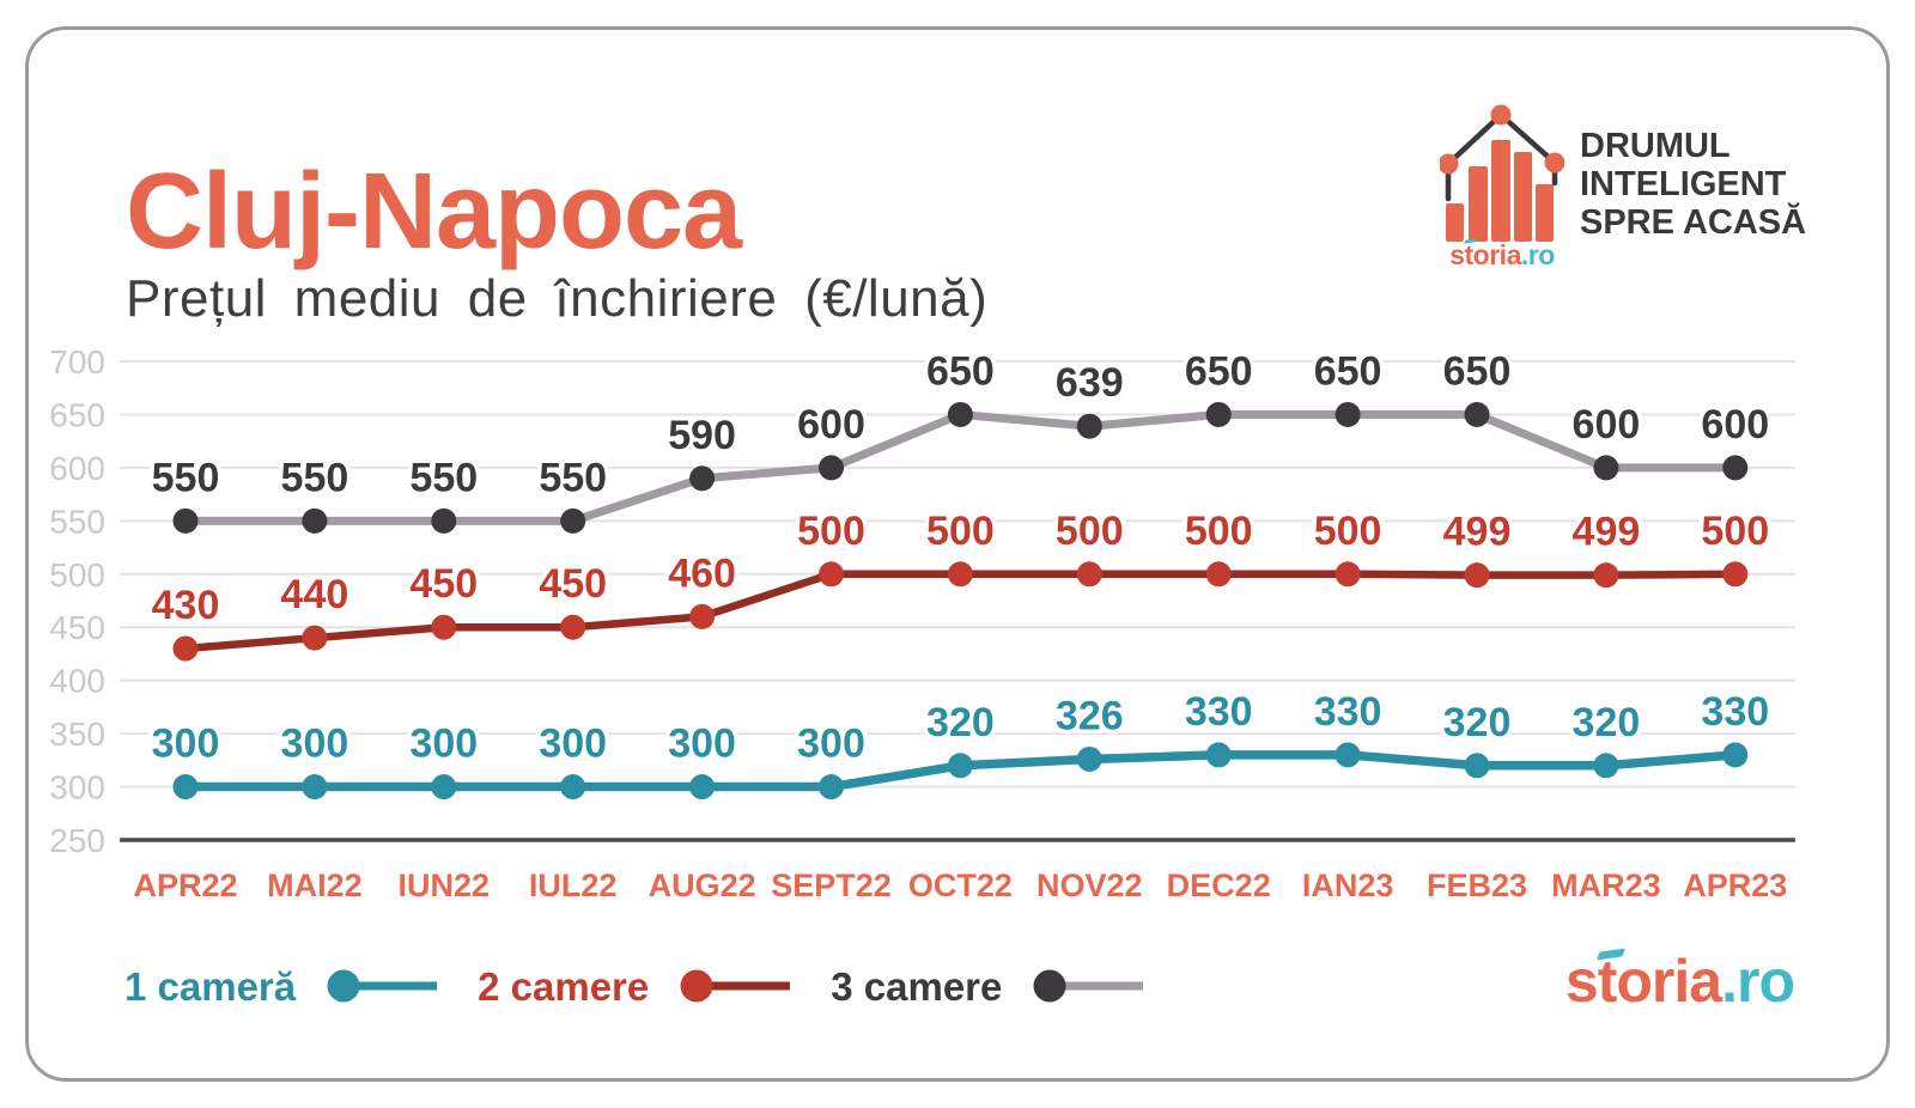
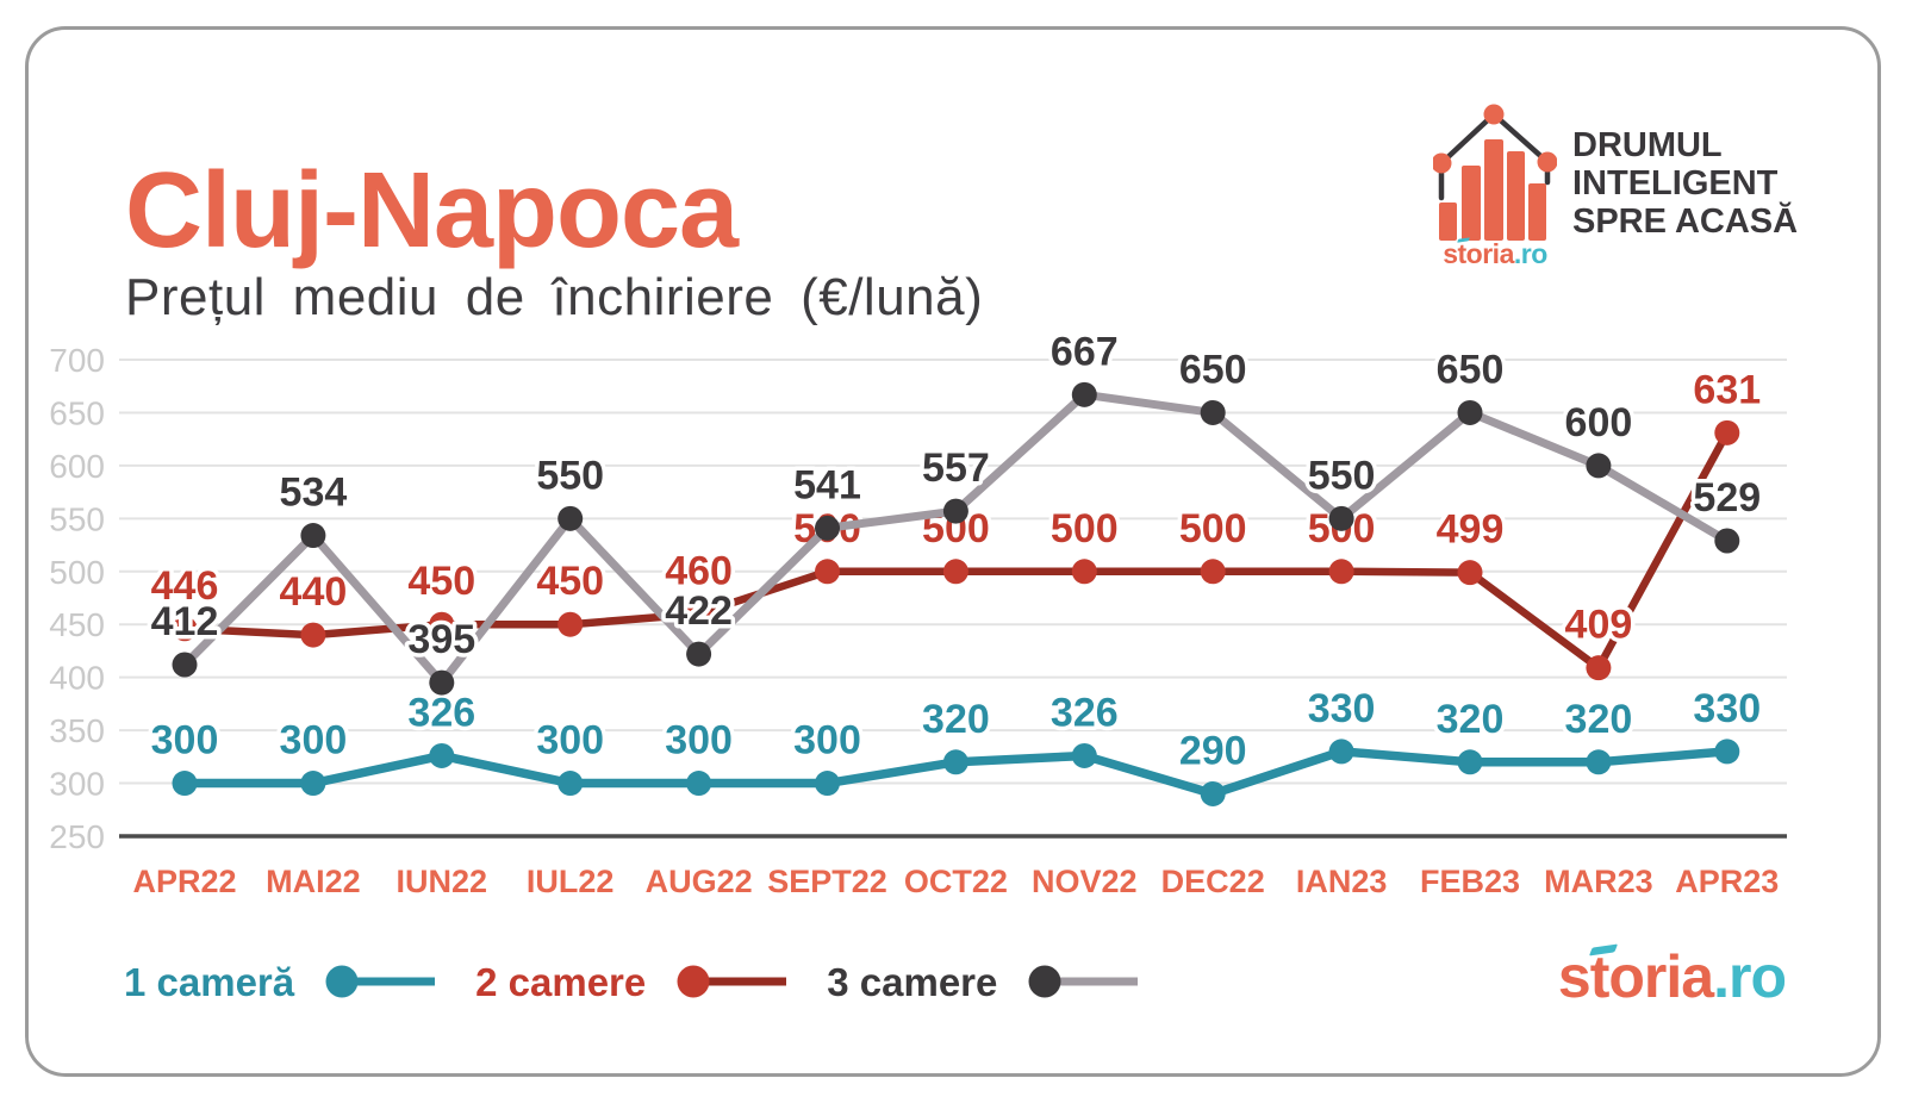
2 camere/APR22: 430 -> 446
3 camere/APR22: 550 -> 412
3 camere/MAI22: 550 -> 534
1 cameră/IUN22: 300 -> 326
3 camere/IUN22: 550 -> 395
3 camere/AUG22: 590 -> 422
3 camere/SEPT22: 600 -> 541
3 camere/OCT22: 650 -> 557
3 camere/NOV22: 639 -> 667
1 cameră/DEC22: 330 -> 290
3 camere/IAN23: 650 -> 550
2 camere/MAR23: 499 -> 409
2 camere/APR23: 500 -> 631
3 camere/APR23: 600 -> 529
